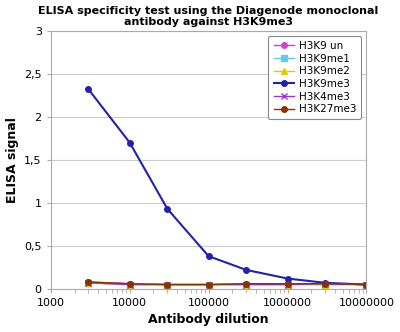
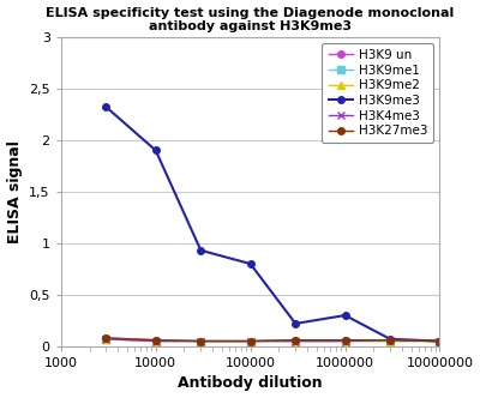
H3K9me3/10000: 1,70 -> 1,90
H3K9me3/100000: 0,38 -> 0,80
H3K9me3/1000000: 0,12 -> 0,30
